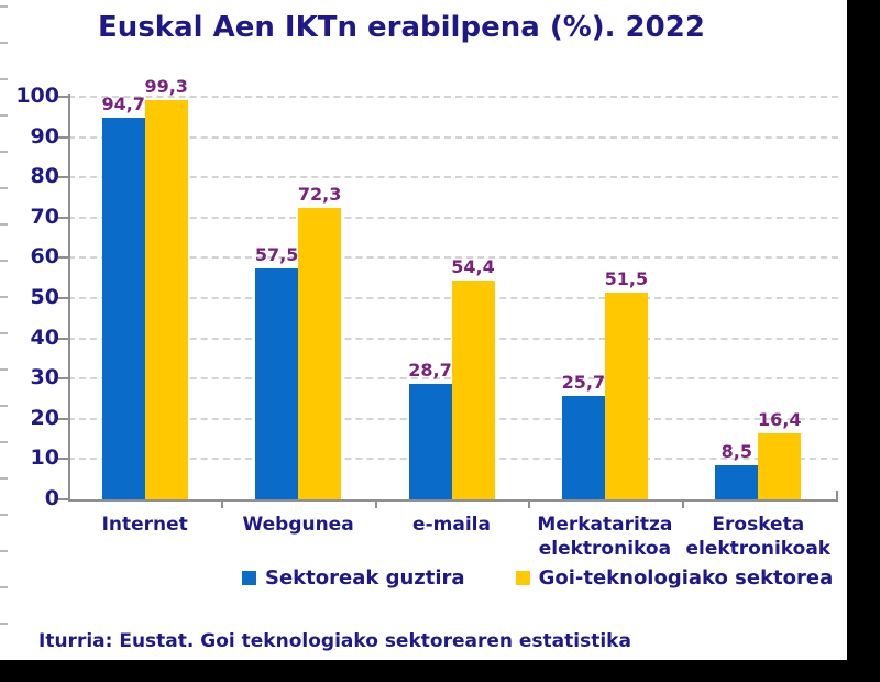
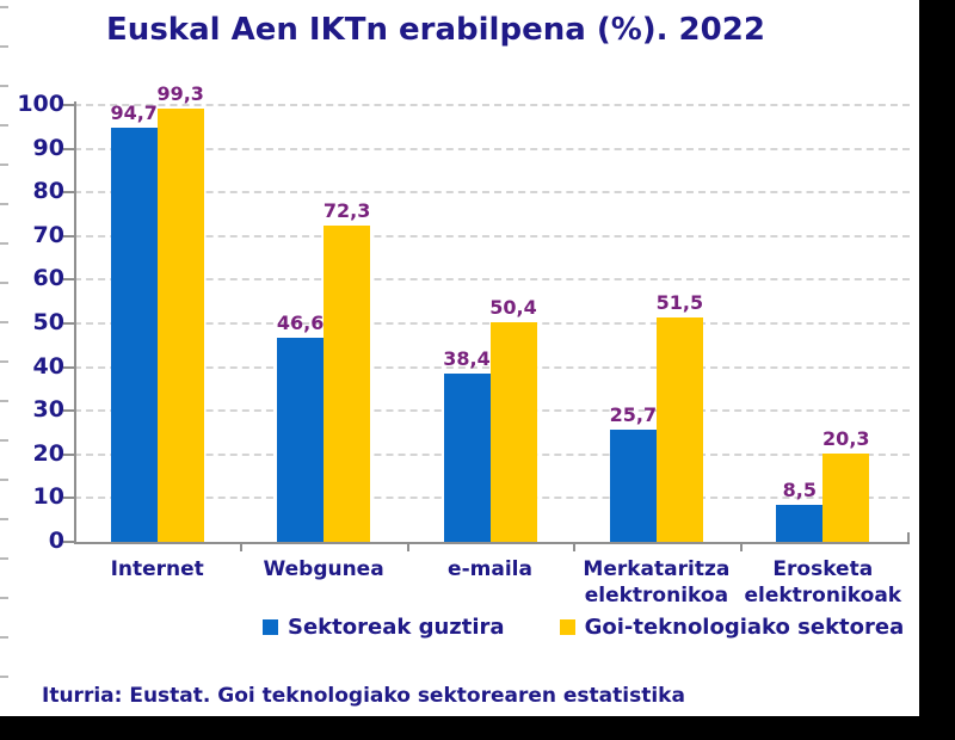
Sektoreak guztira/Webgunea: 57,5 -> 46,6
Sektoreak guztira/e-maila: 28,7 -> 38,4
Goi-teknologiako sektorea/e-maila: 54,4 -> 50,4
Goi-teknologiako sektorea/Erosketa elektronikoak: 16,4 -> 20,3
